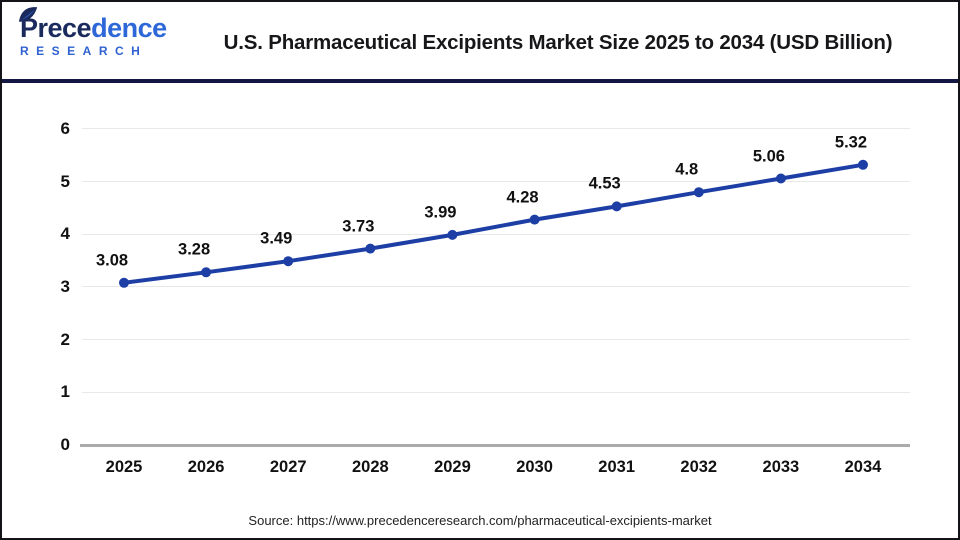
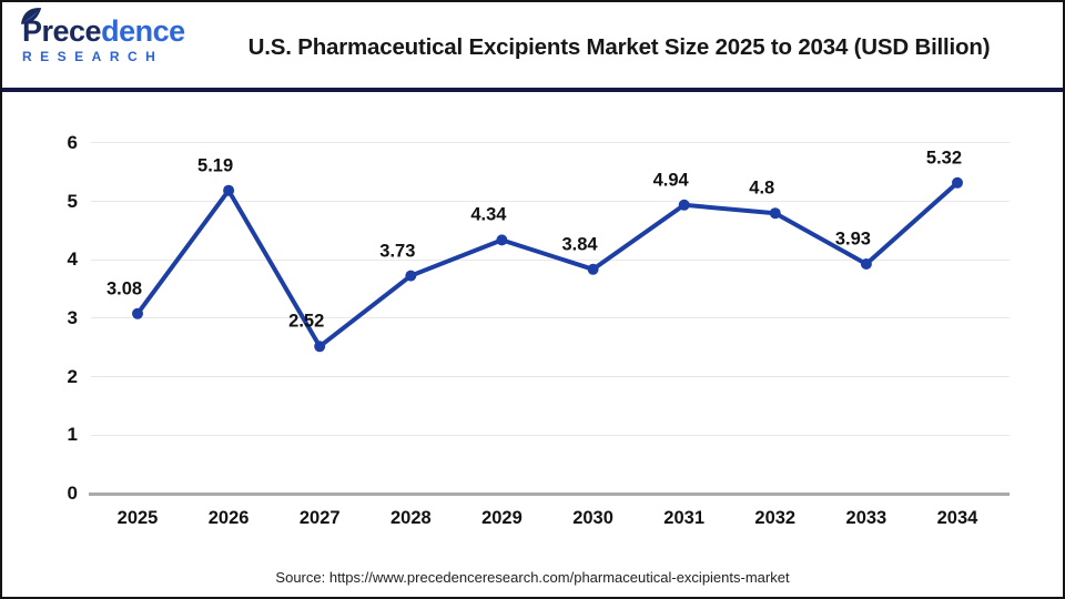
2026: 3.28 -> 5.19
2027: 3.49 -> 2.52
2029: 3.99 -> 4.34
2030: 4.28 -> 3.84
2031: 4.53 -> 4.94
2033: 5.06 -> 3.93
